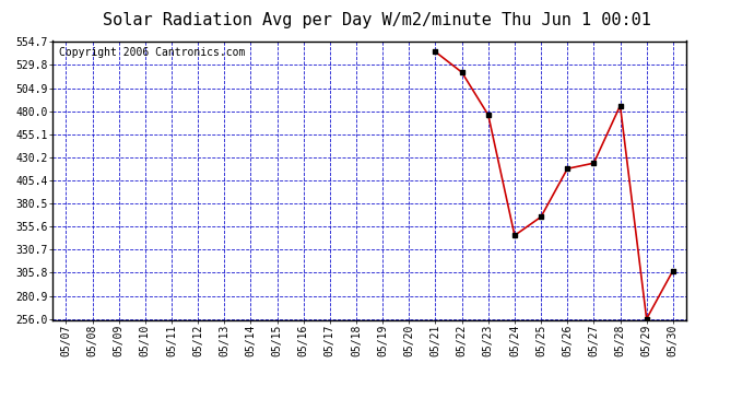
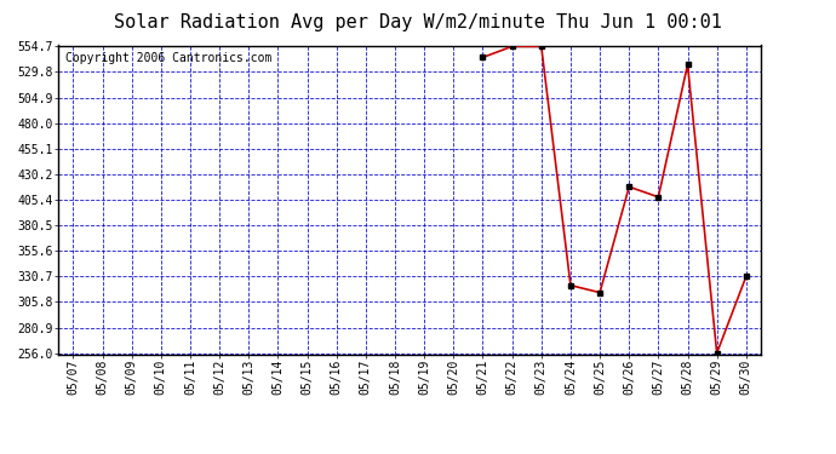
05/22: 522 -> 555
05/23: 476 -> 555
05/24: 346 -> 322
05/25: 366 -> 315
05/27: 424 -> 408
05/28: 486 -> 537
05/30: 308 -> 331
